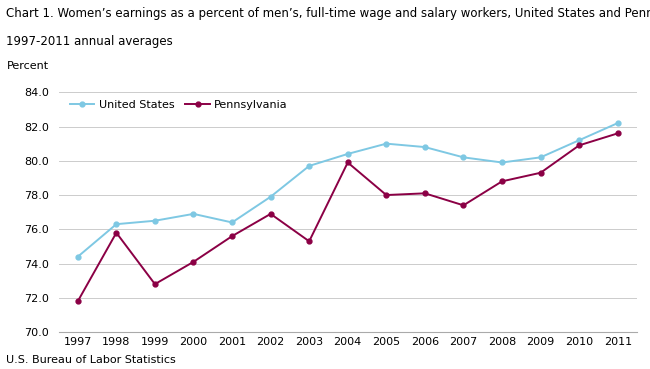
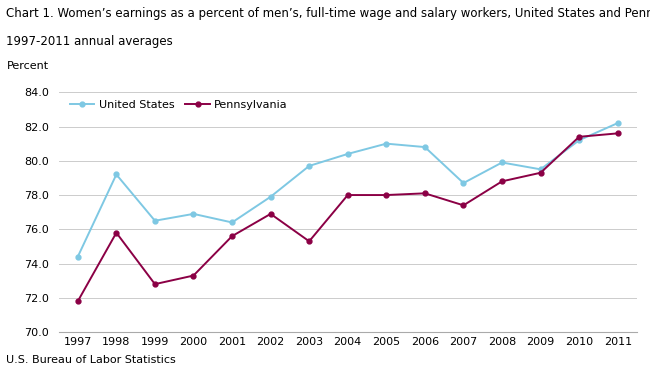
United States/1998: 76.3 -> 79.2
Pennsylvania/2000: 74.1 -> 73.3
Pennsylvania/2004: 79.9 -> 78.0
United States/2007: 80.2 -> 78.7
United States/2009: 80.2 -> 79.5
Pennsylvania/2010: 80.9 -> 81.4
